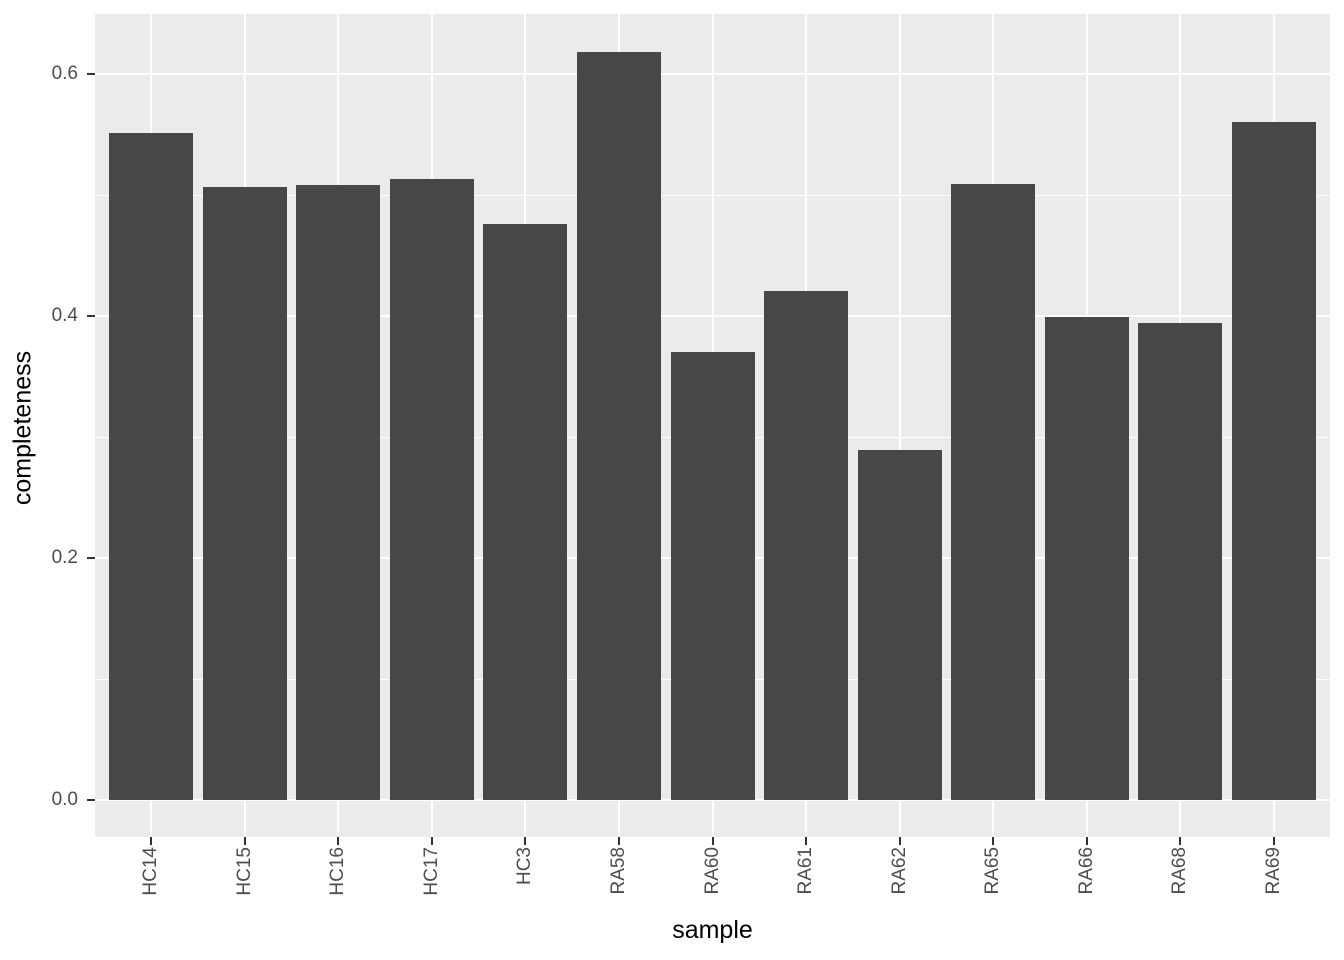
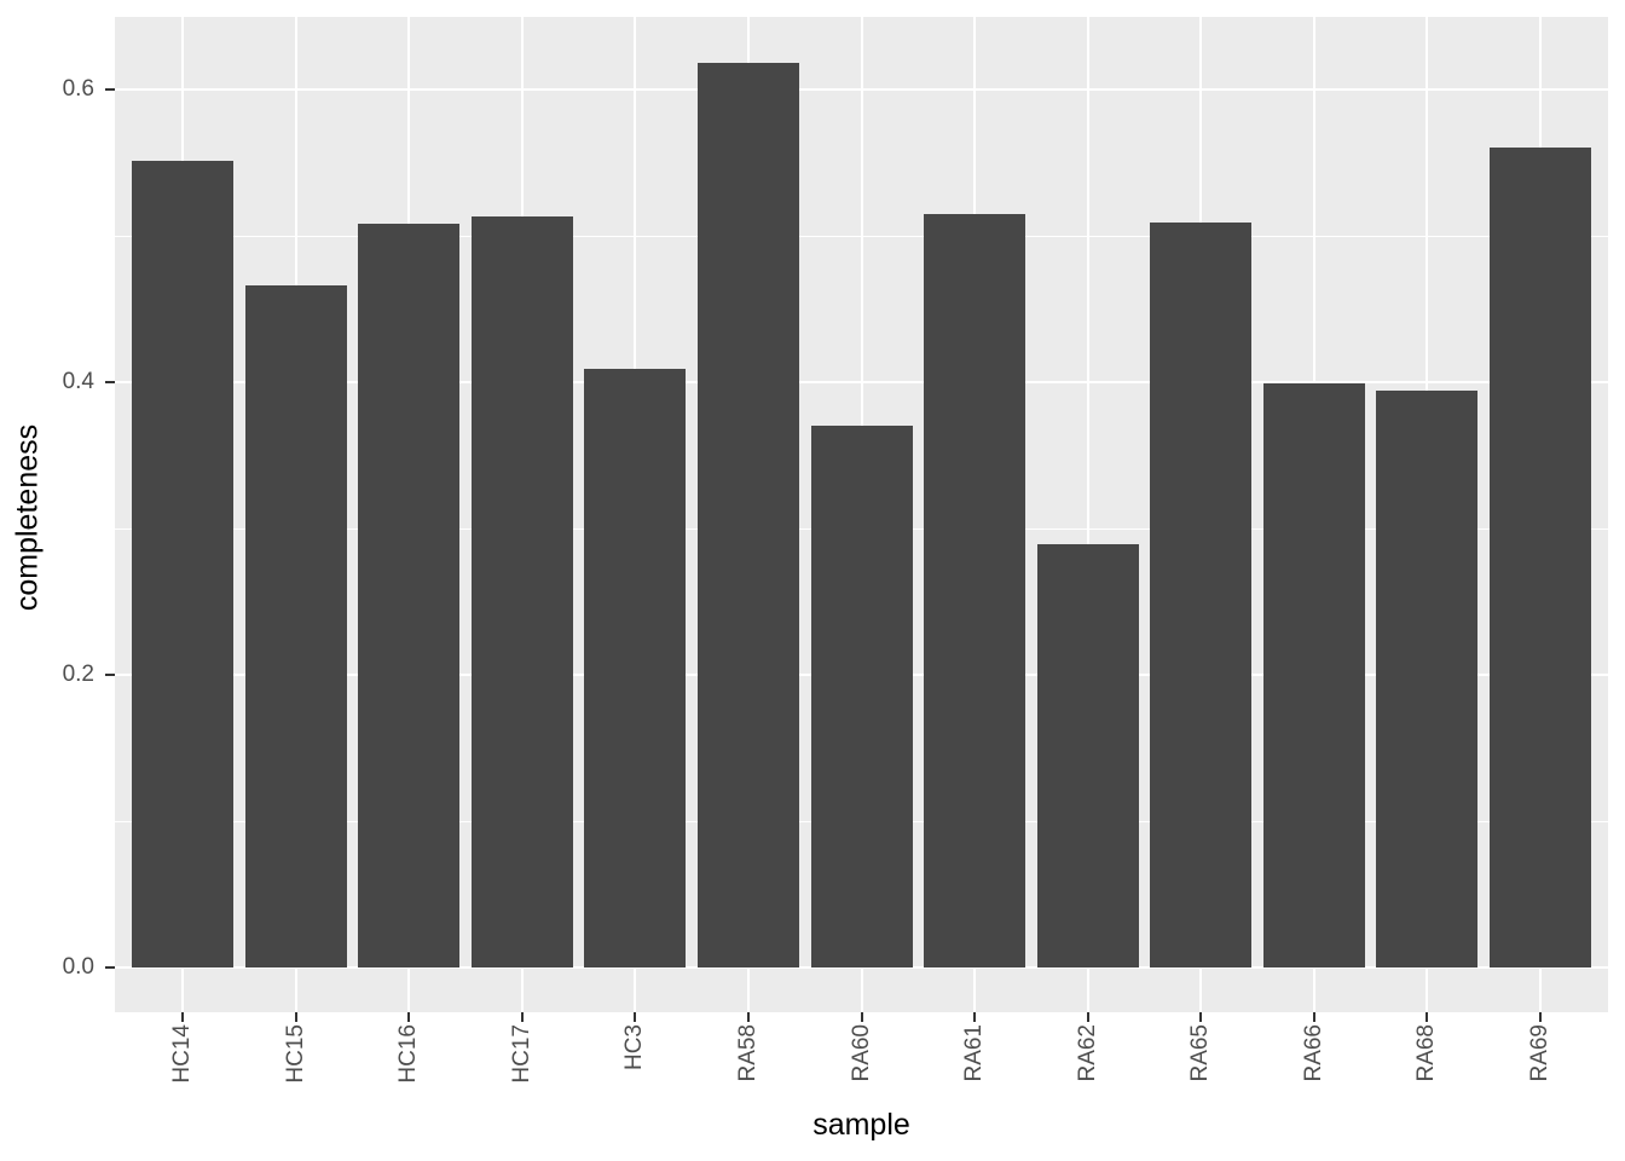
HC15: 0.507 -> 0.466
HC3: 0.476 -> 0.409
RA61: 0.421 -> 0.515
